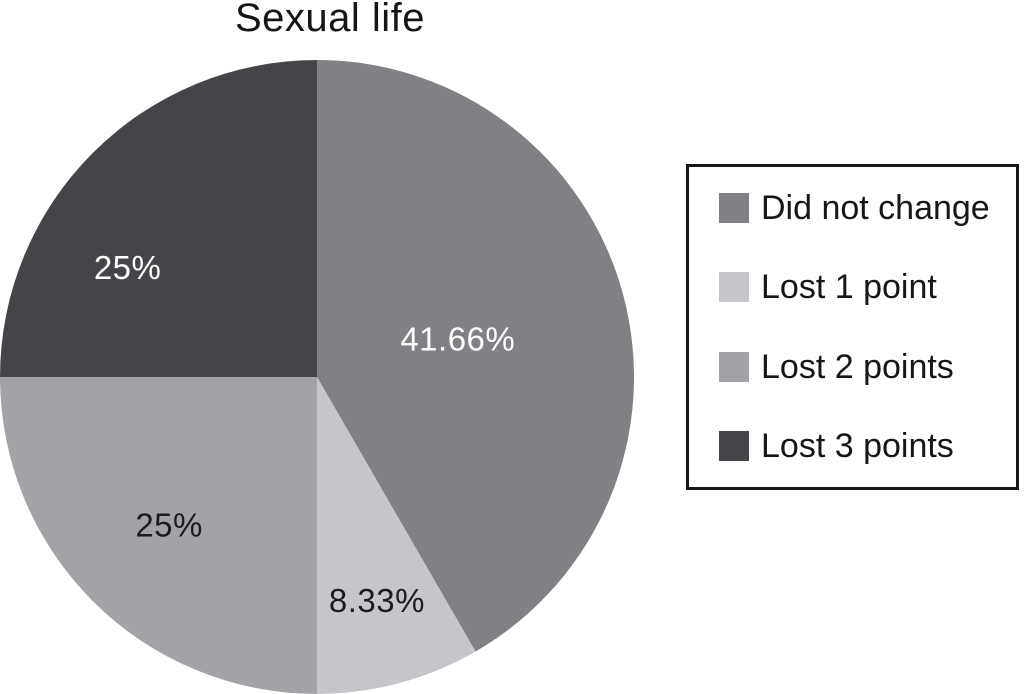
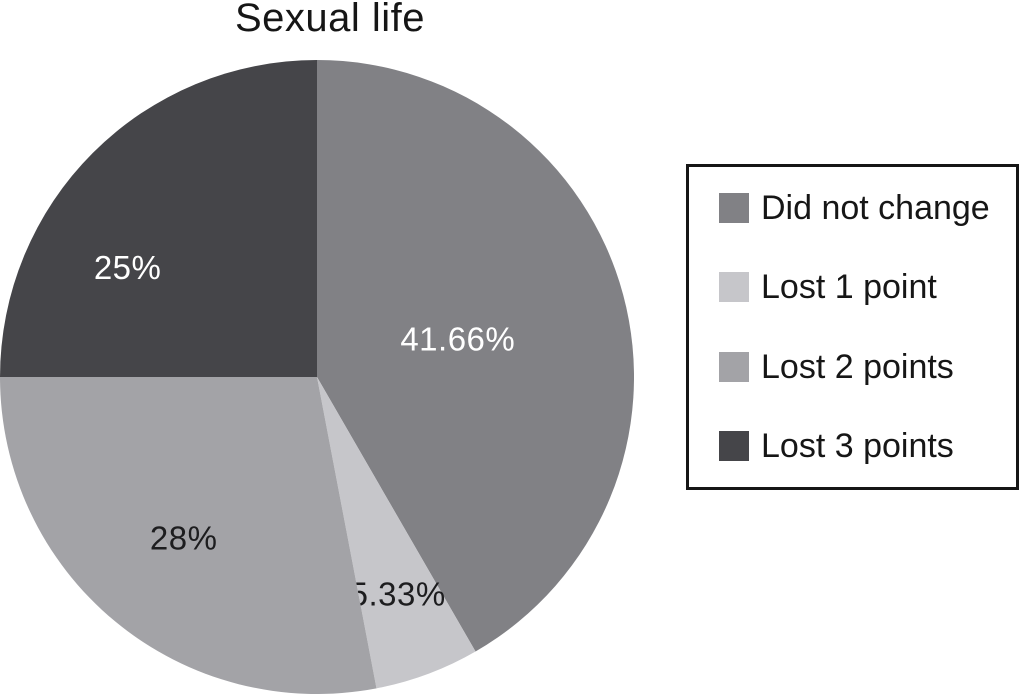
Lost 1 point: 8.33% -> 5.33%
Lost 2 points: 25% -> 28%
